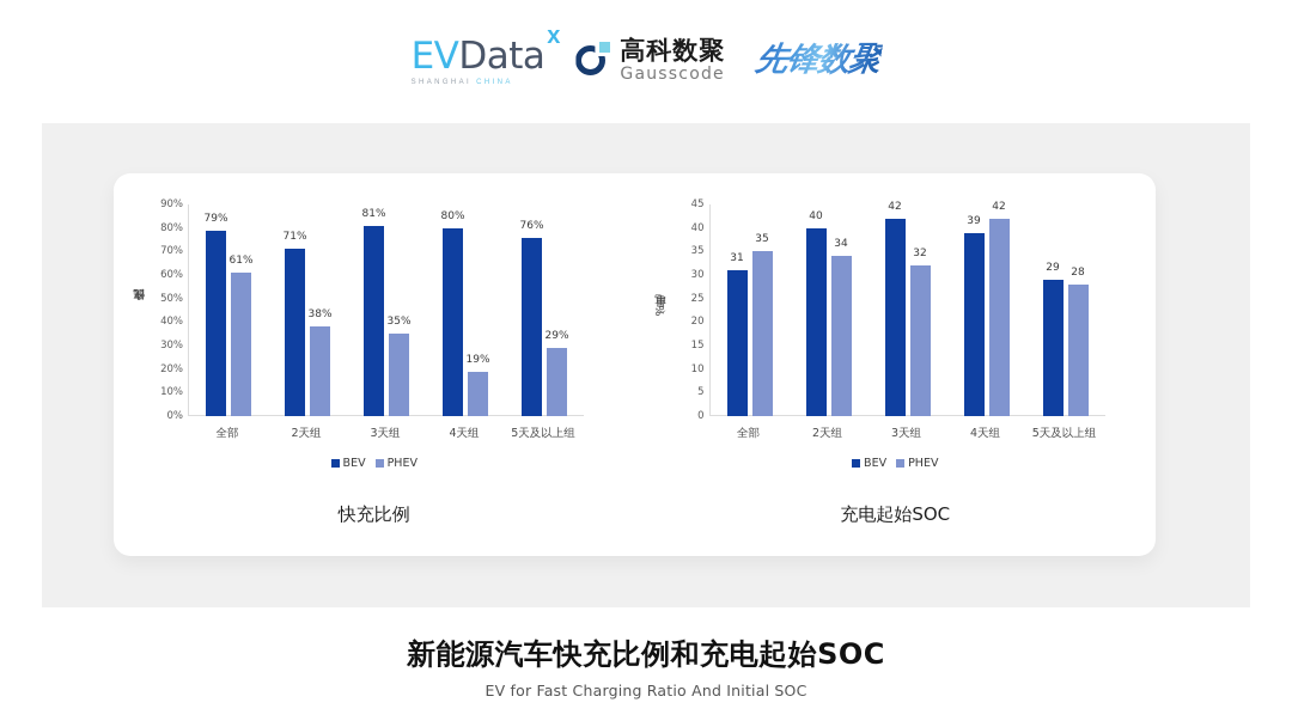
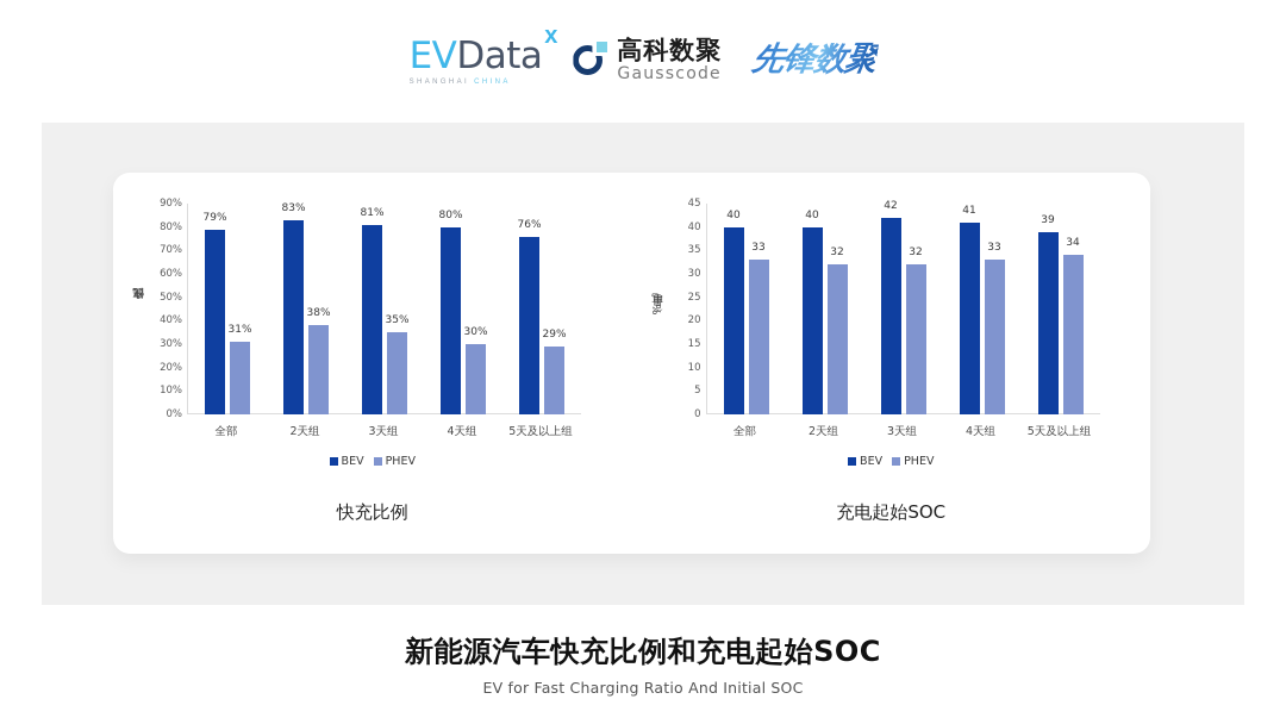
快充比例/PHEV/全部: 61% -> 31%
快充比例/BEV/2天组: 71% -> 83%
快充比例/PHEV/4天组: 19% -> 30%
充电起始SOC/BEV/全部: 31 -> 40
充电起始SOC/PHEV/全部: 35 -> 33
充电起始SOC/PHEV/2天组: 34 -> 32
充电起始SOC/BEV/4天组: 39 -> 41
充电起始SOC/PHEV/4天组: 42 -> 33
充电起始SOC/BEV/5天及以上组: 29 -> 39
充电起始SOC/PHEV/5天及以上组: 28 -> 34
